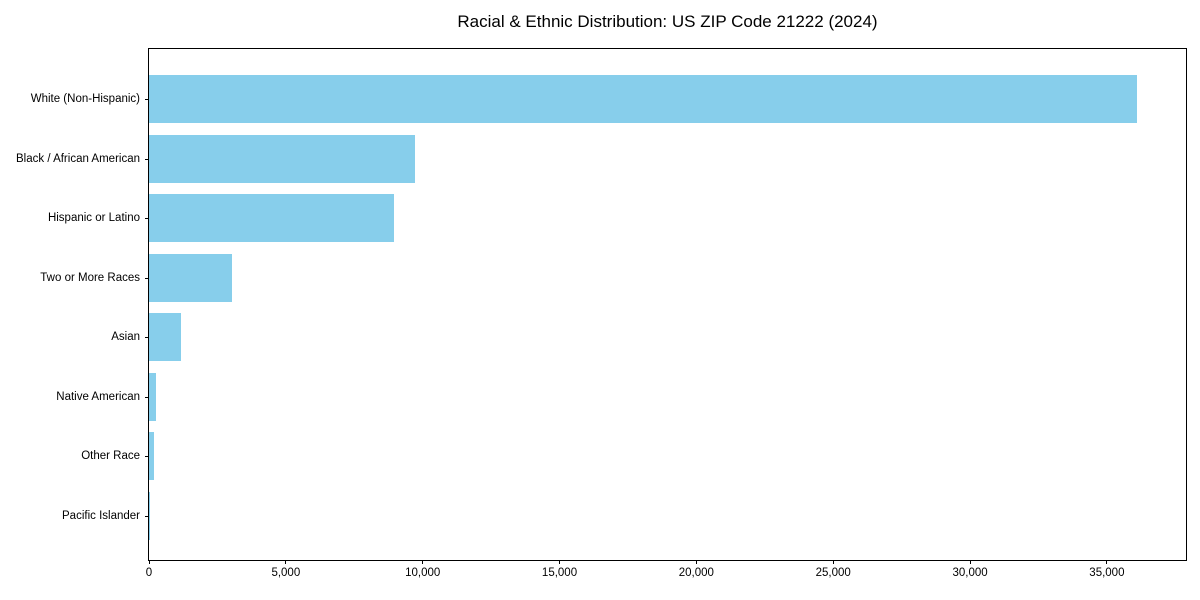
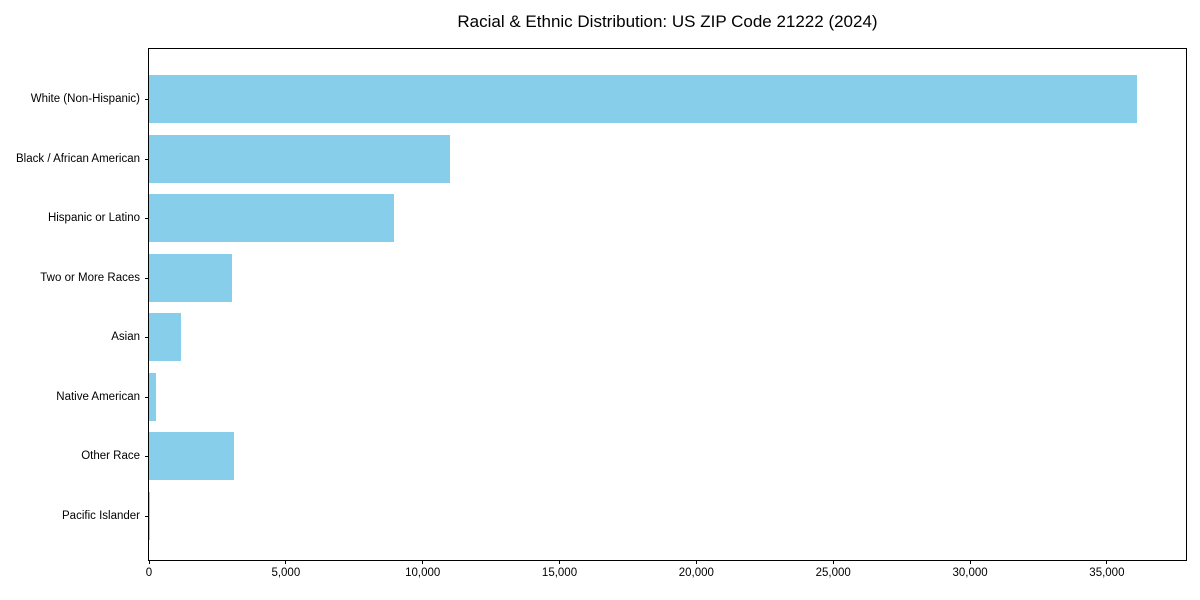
Black / African American: 9700 -> 11000
Other Race: 200 -> 3100
